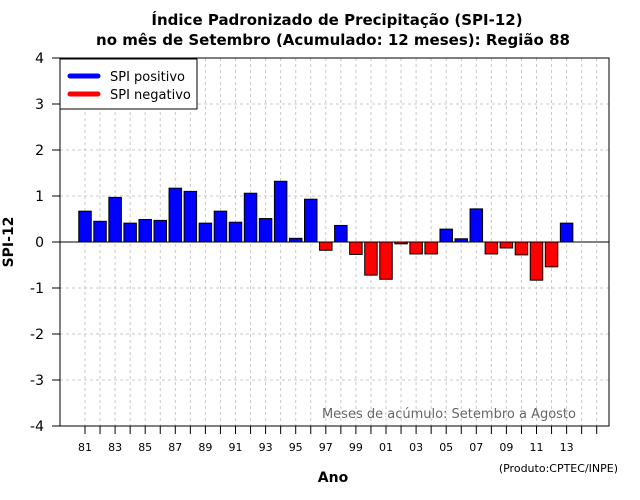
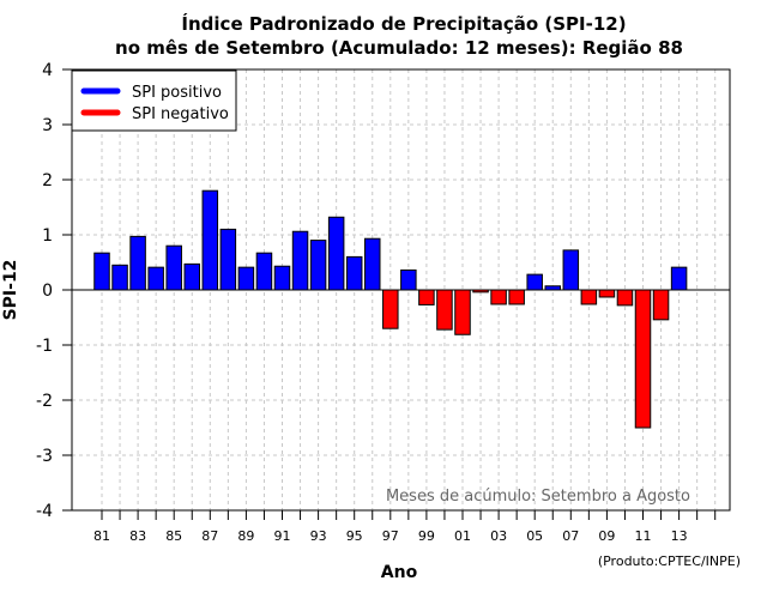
85: 0.5 -> 0.8
87: 1.2 -> 1.8
93: 0.5 -> 0.9
95: 0.1 -> 0.6
97: -0.2 -> -0.7
11: -0.8 -> -2.5
